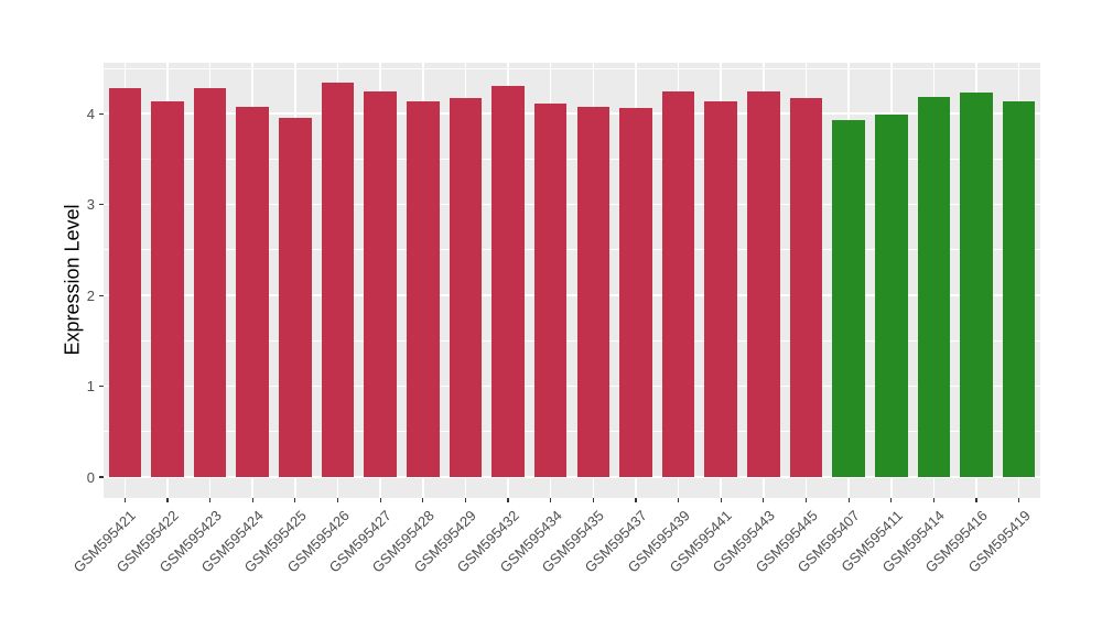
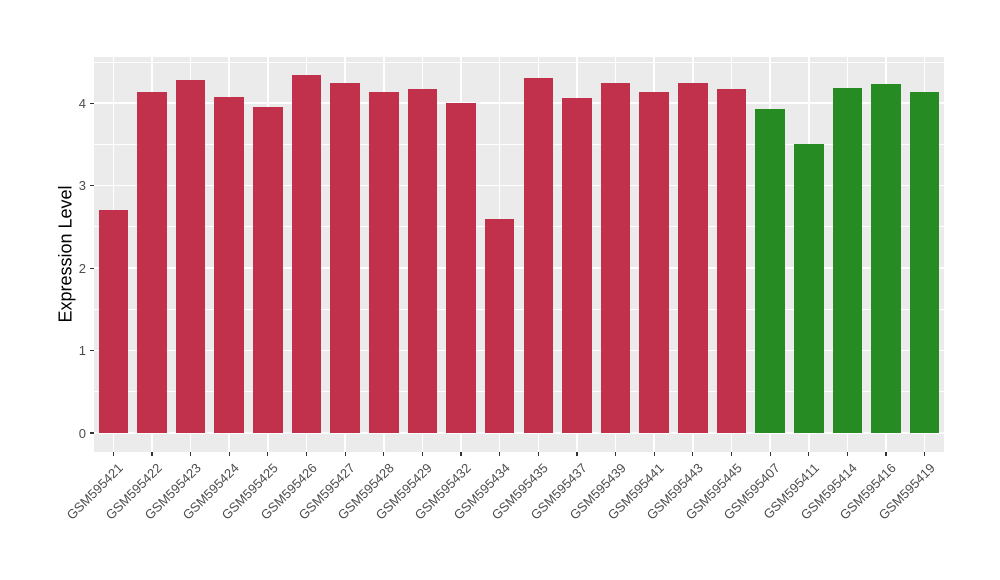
GSM595421: 4.3 -> 2.7
GSM595432: 4.3 -> 4.0
GSM595434: 4.1 -> 2.6
GSM595435: 4.1 -> 4.3
GSM595411: 4.0 -> 3.5
